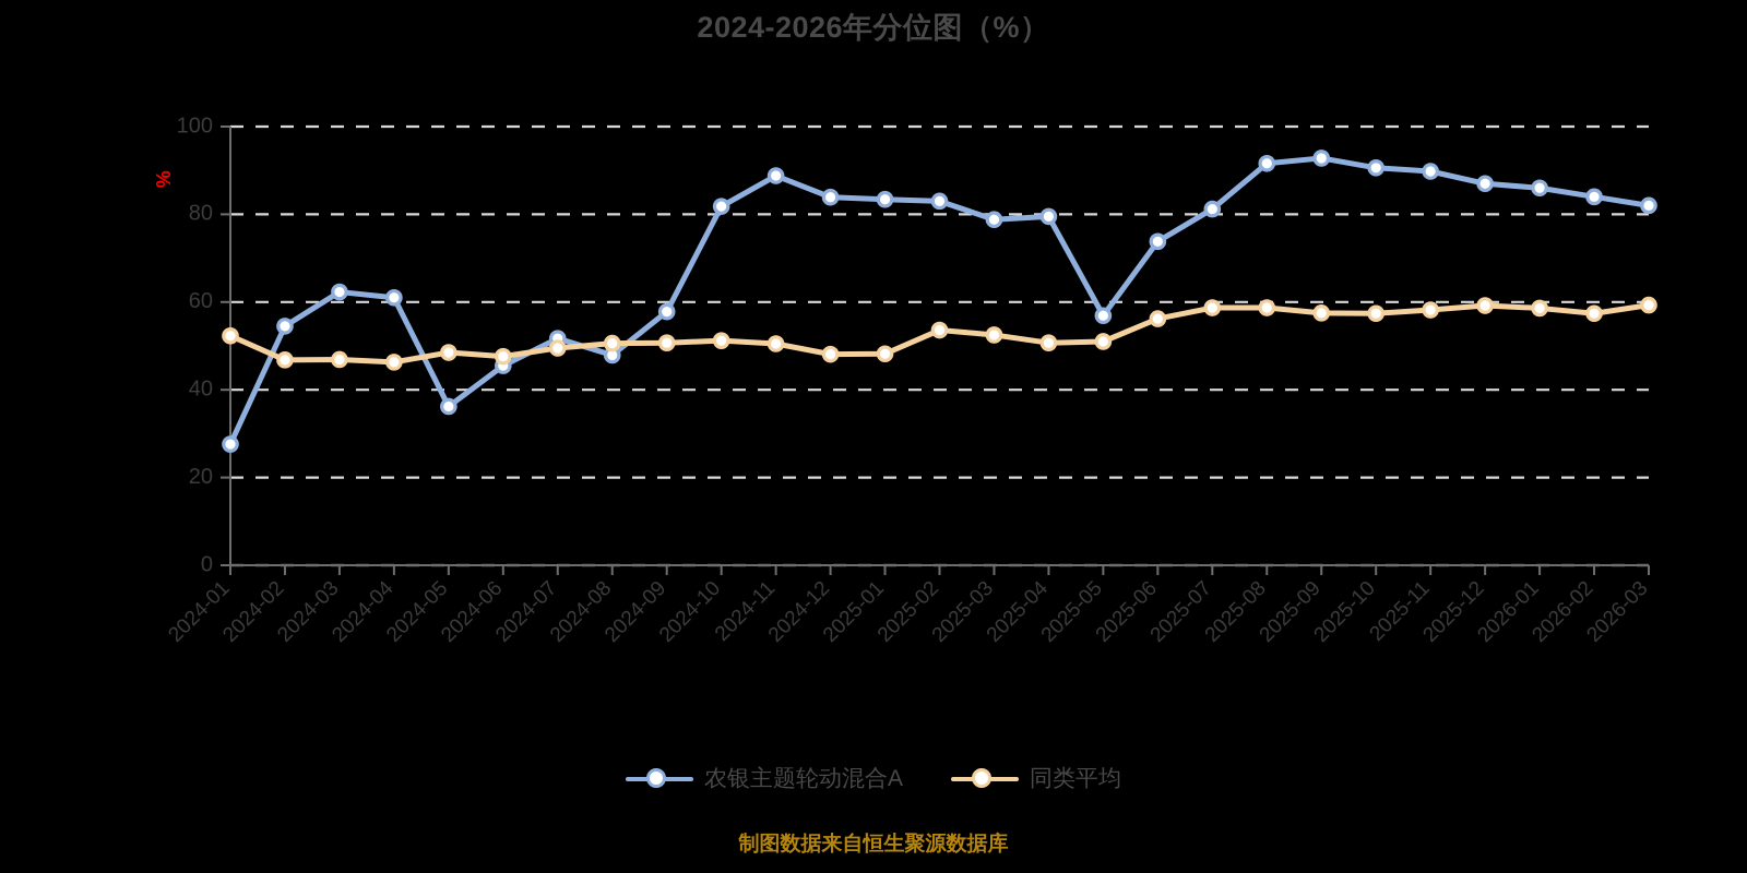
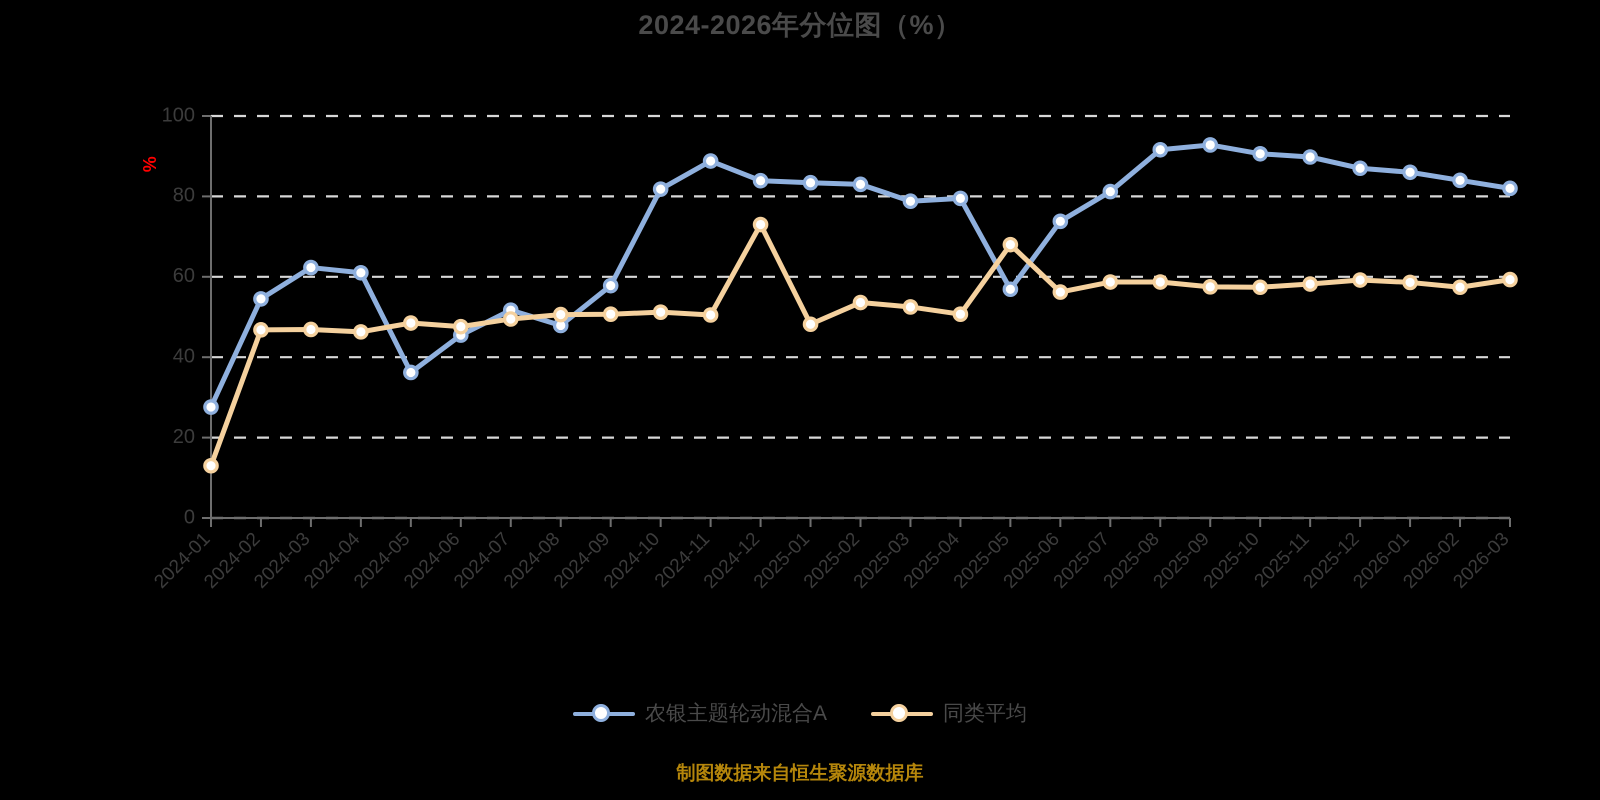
同类平均/2024-01: 52 -> 13
同类平均/2024-12: 48 -> 73
同类平均/2025-05: 51 -> 68
